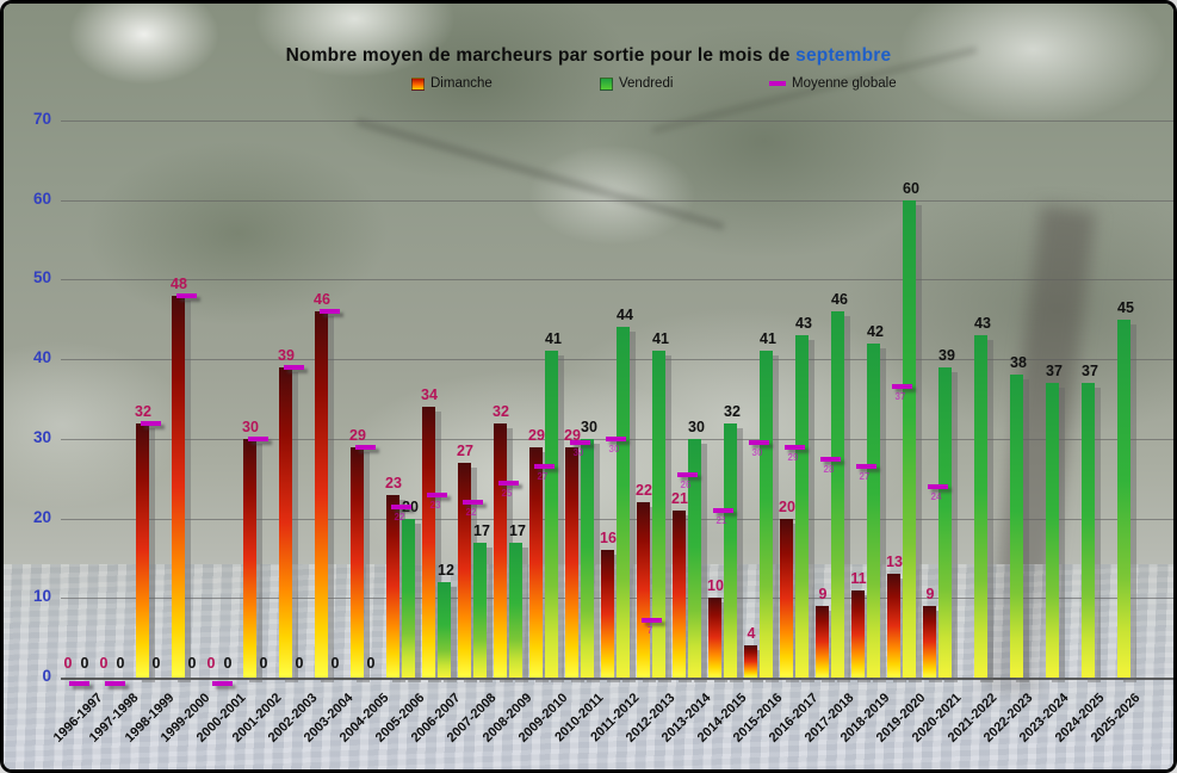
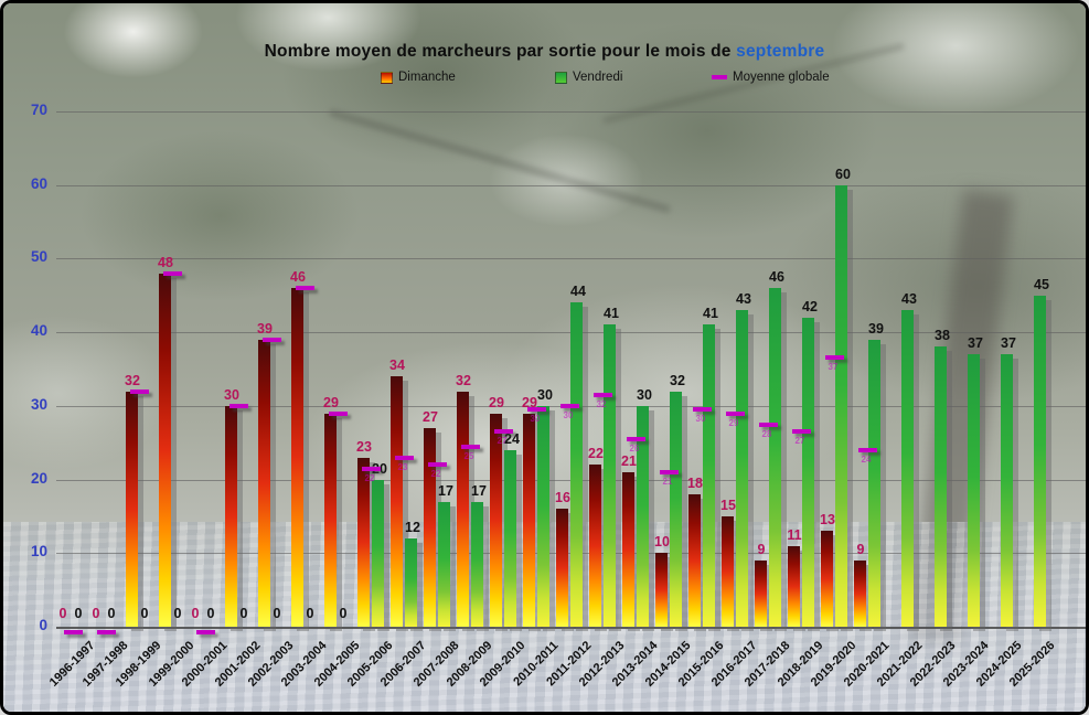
Vendredi/2009-2010: 41 -> 24
Moyenne globale/2012-2013: 7 -> 32
Dimanche/2015-2016: 4 -> 18
Dimanche/2016-2017: 20 -> 15
